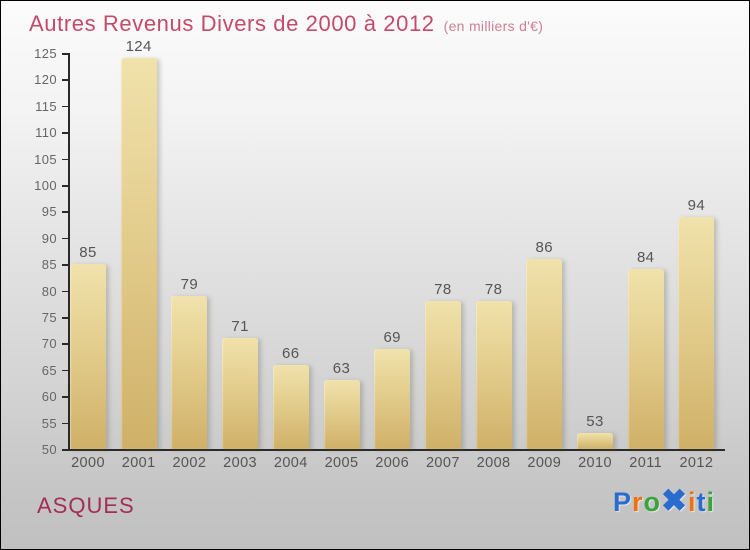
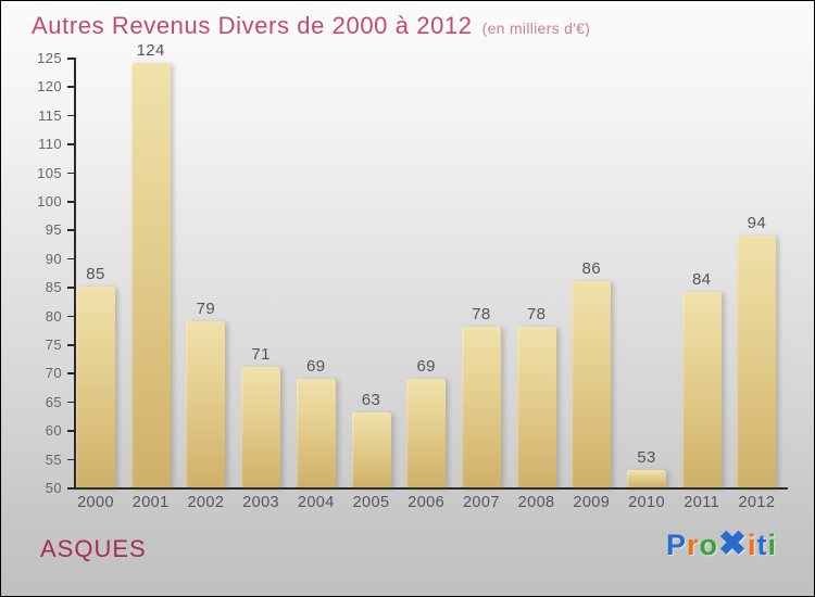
2004: 66 -> 69
